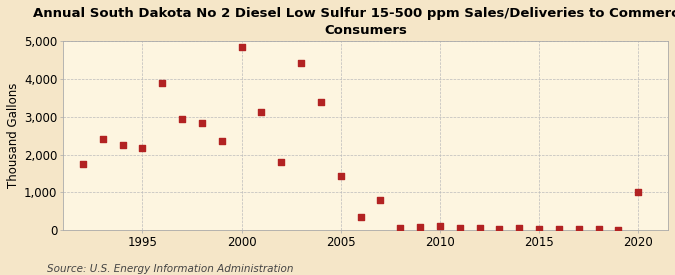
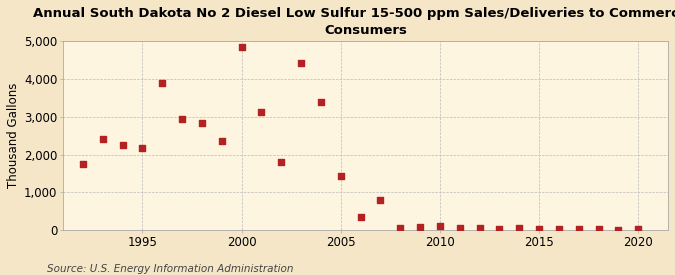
2020: 1,000 -> 40
